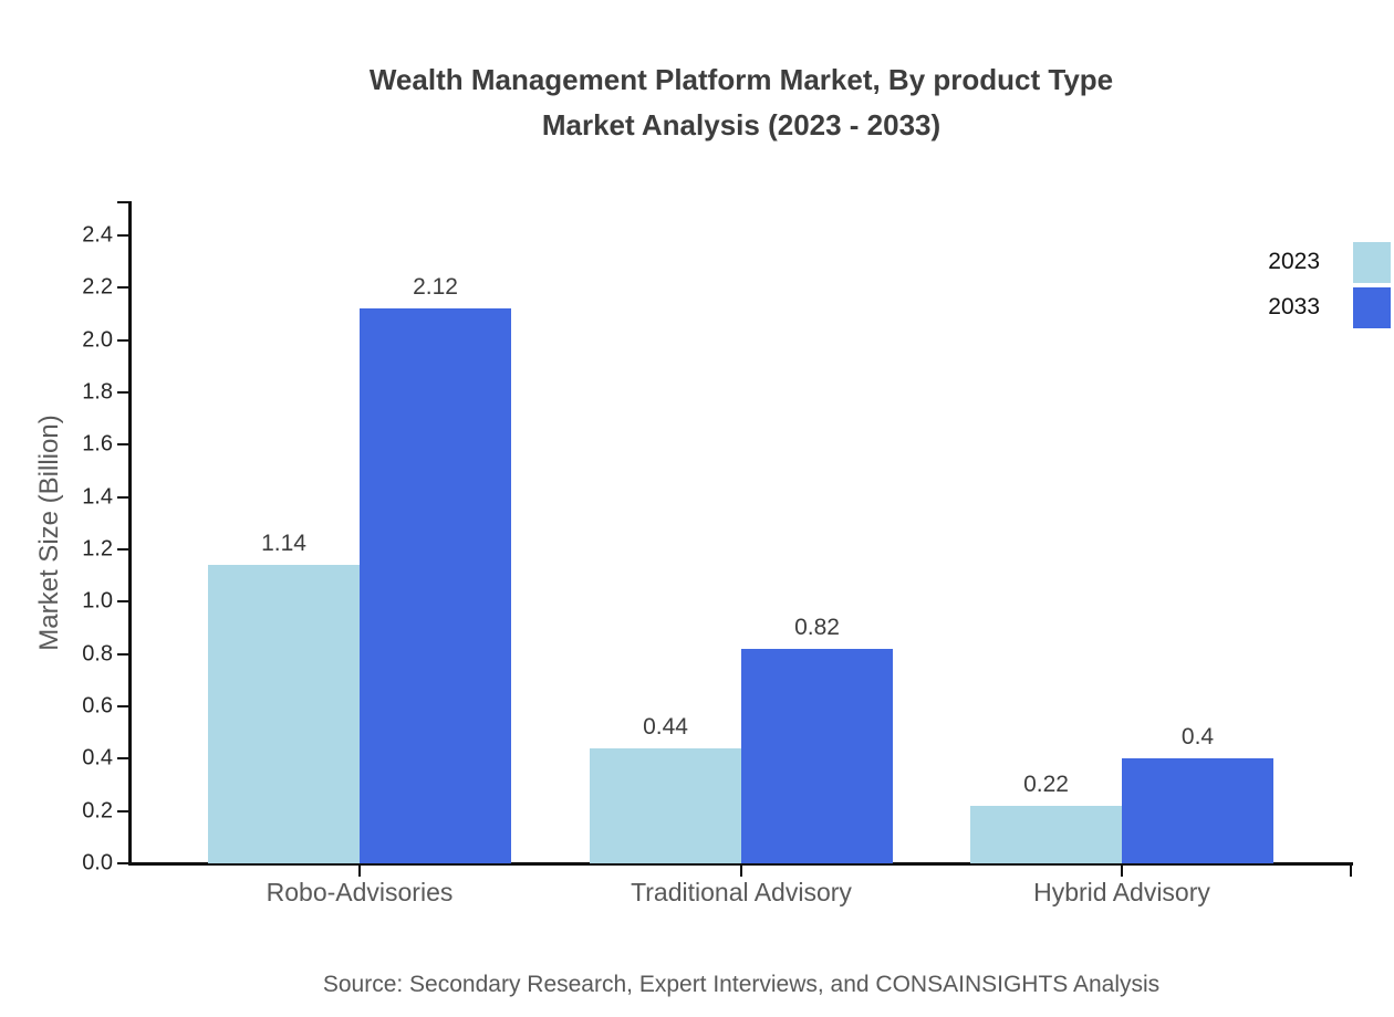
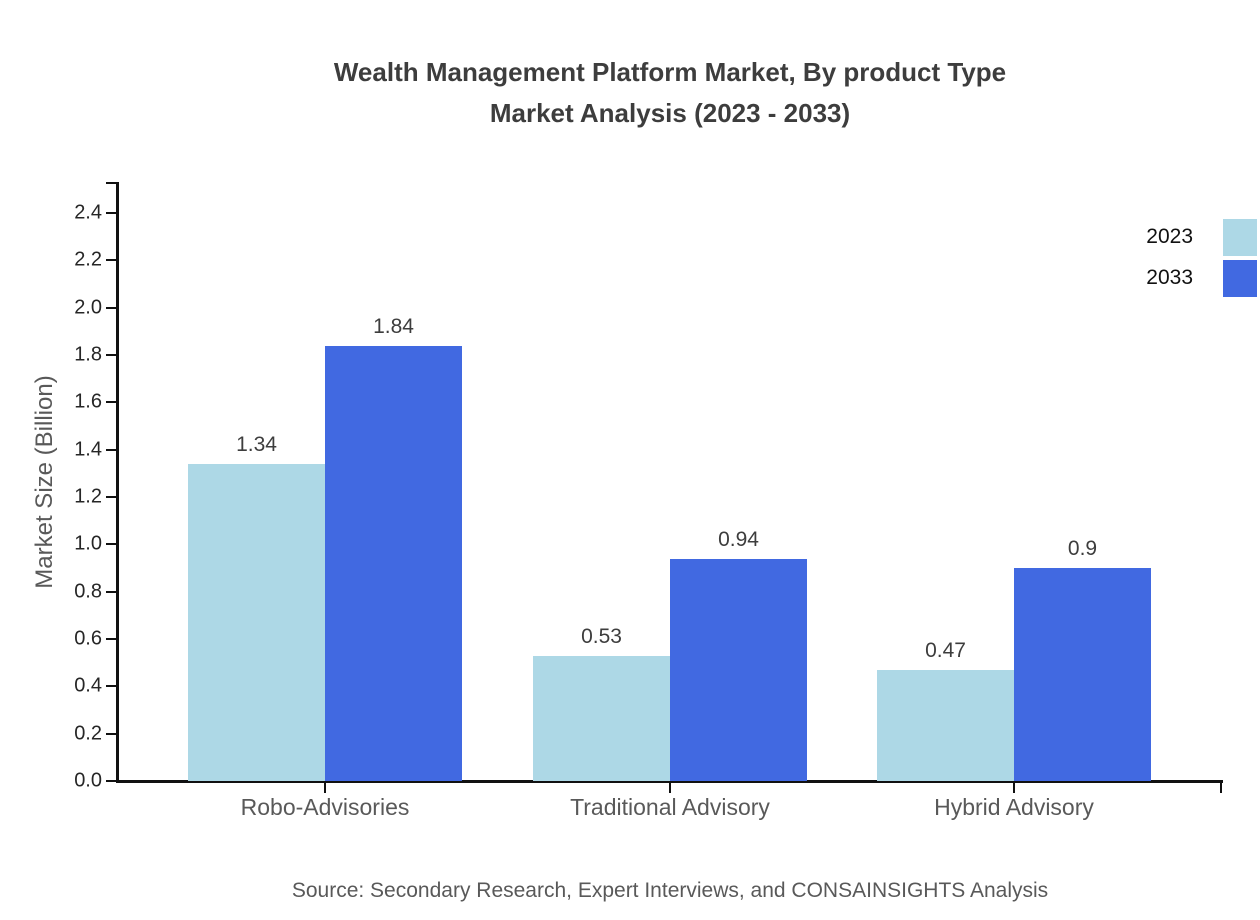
2023/Robo-Advisories: 1.14 -> 1.34
2033/Robo-Advisories: 2.12 -> 1.84
2023/Traditional Advisory: 0.44 -> 0.53
2033/Traditional Advisory: 0.82 -> 0.94
2023/Hybrid Advisory: 0.22 -> 0.47
2033/Hybrid Advisory: 0.4 -> 0.9
